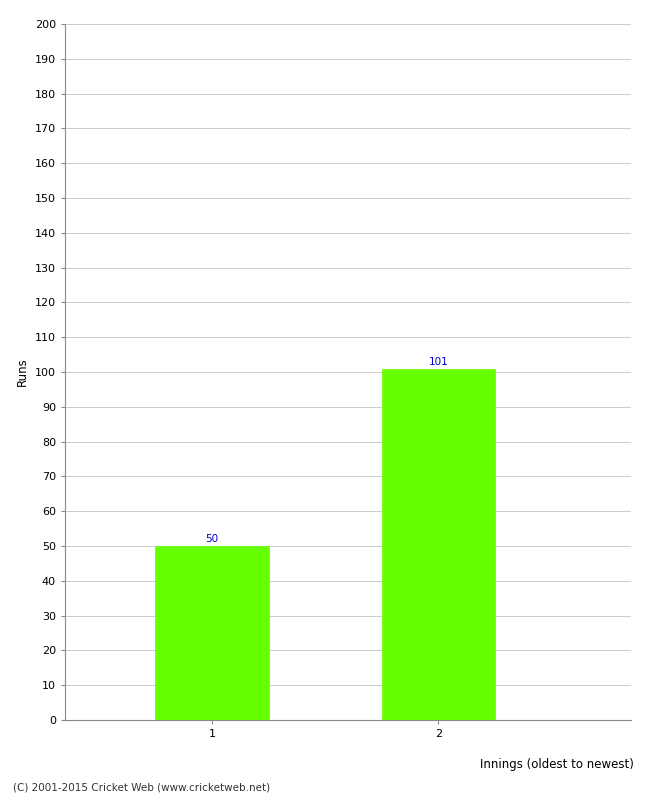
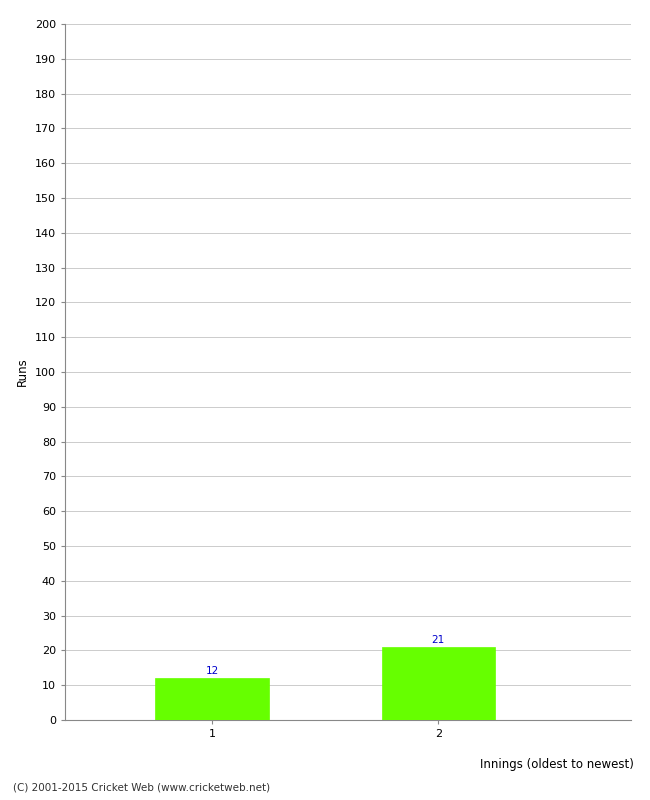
1: 50 -> 12
2: 101 -> 21
